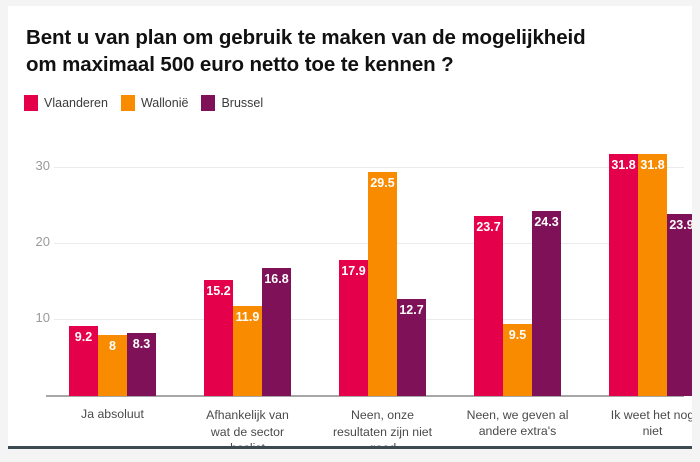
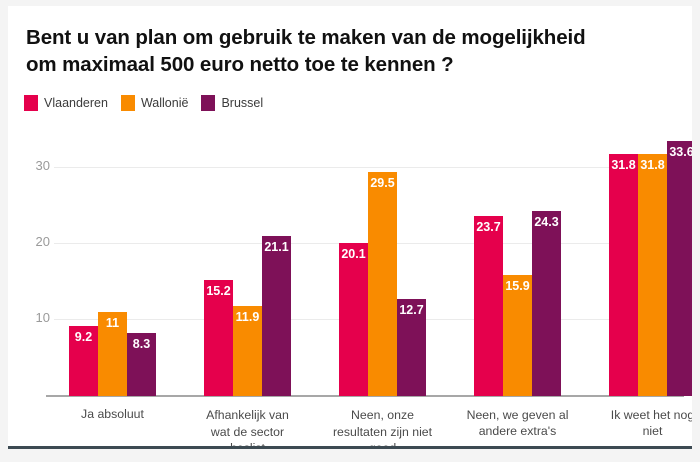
Wallonië/Ja absoluut: 8 -> 11
Brussel/Afhankelijk van wat de sector beslist: 16.8 -> 21.1
Vlaanderen/Neen, onze resultaten zijn niet goed: 17.9 -> 20.1
Wallonië/Neen, we geven al andere extra's: 9.5 -> 15.9
Brussel/Ik weet het nog niet: 23.9 -> 33.6
